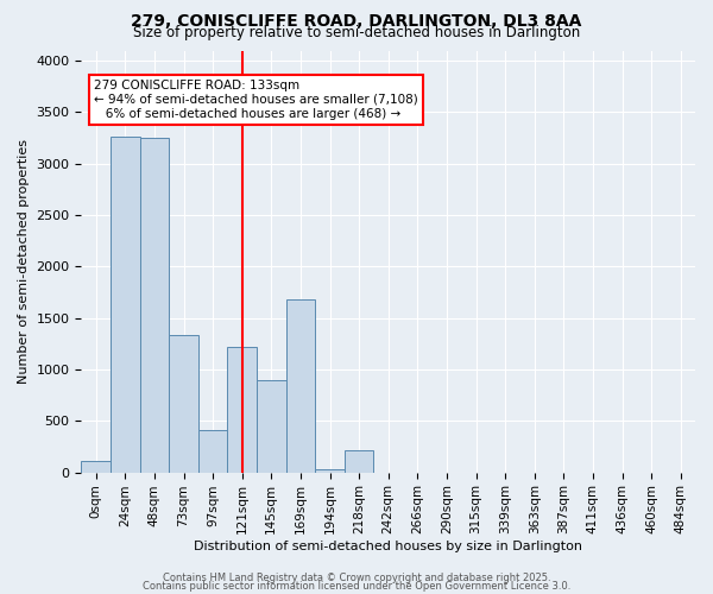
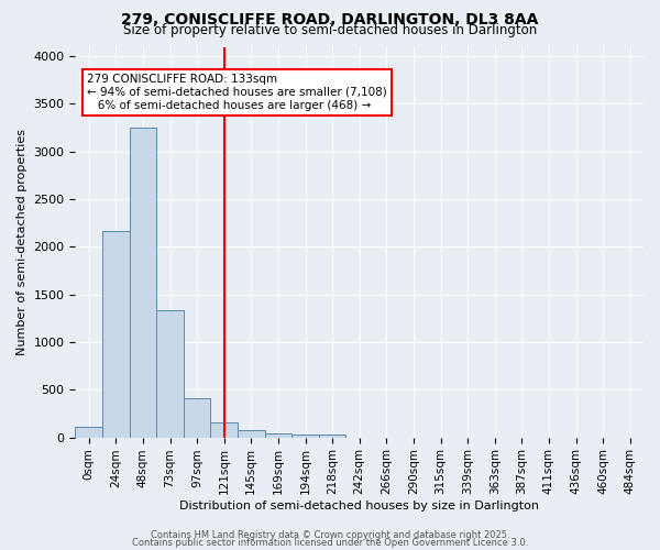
24sqm: 3260 -> 2170
121sqm: 1220 -> 160
145sqm: 900 -> 80
169sqm: 1680 -> 40
218sqm: 220 -> 40
